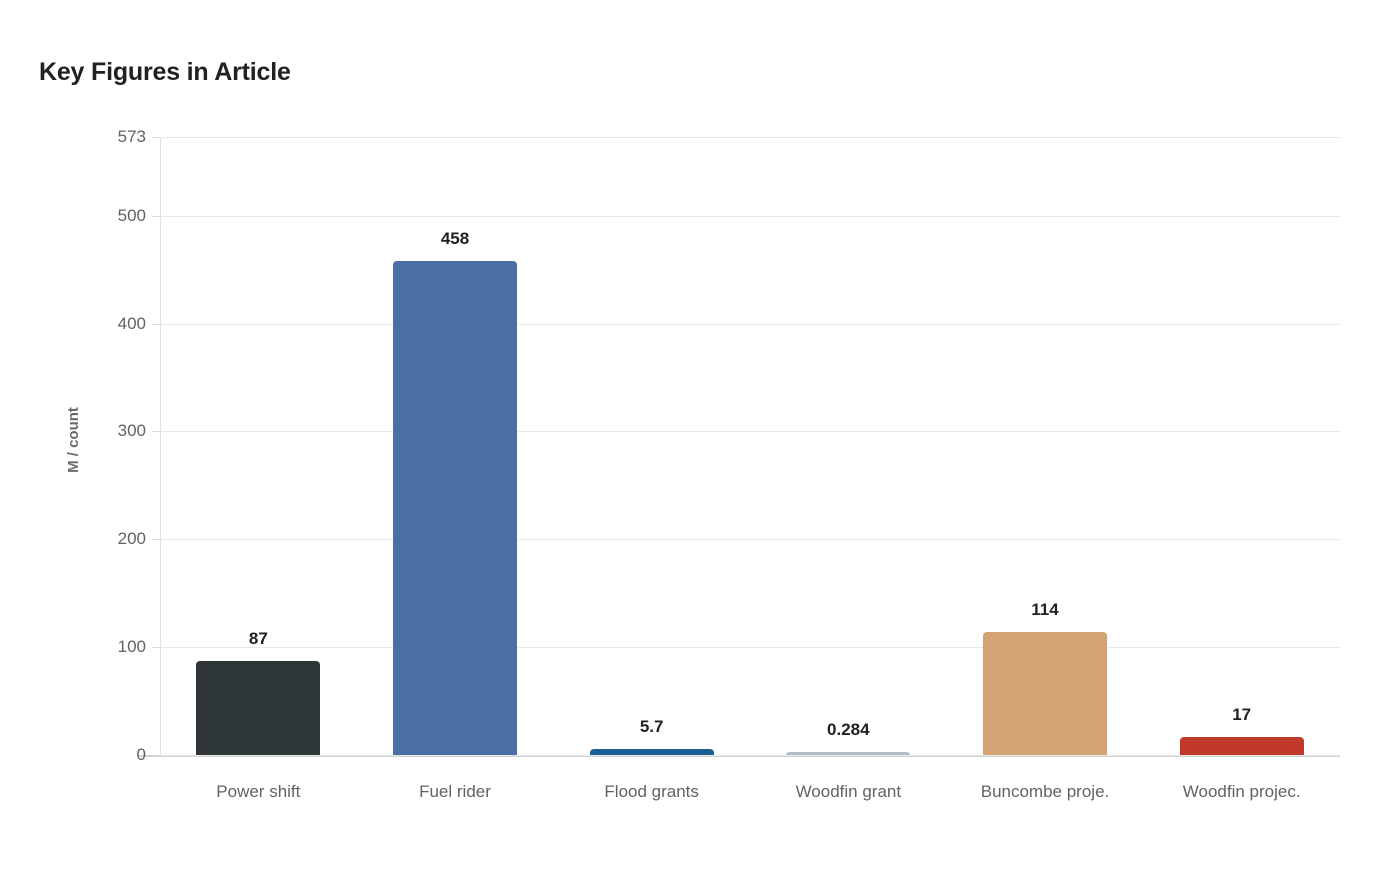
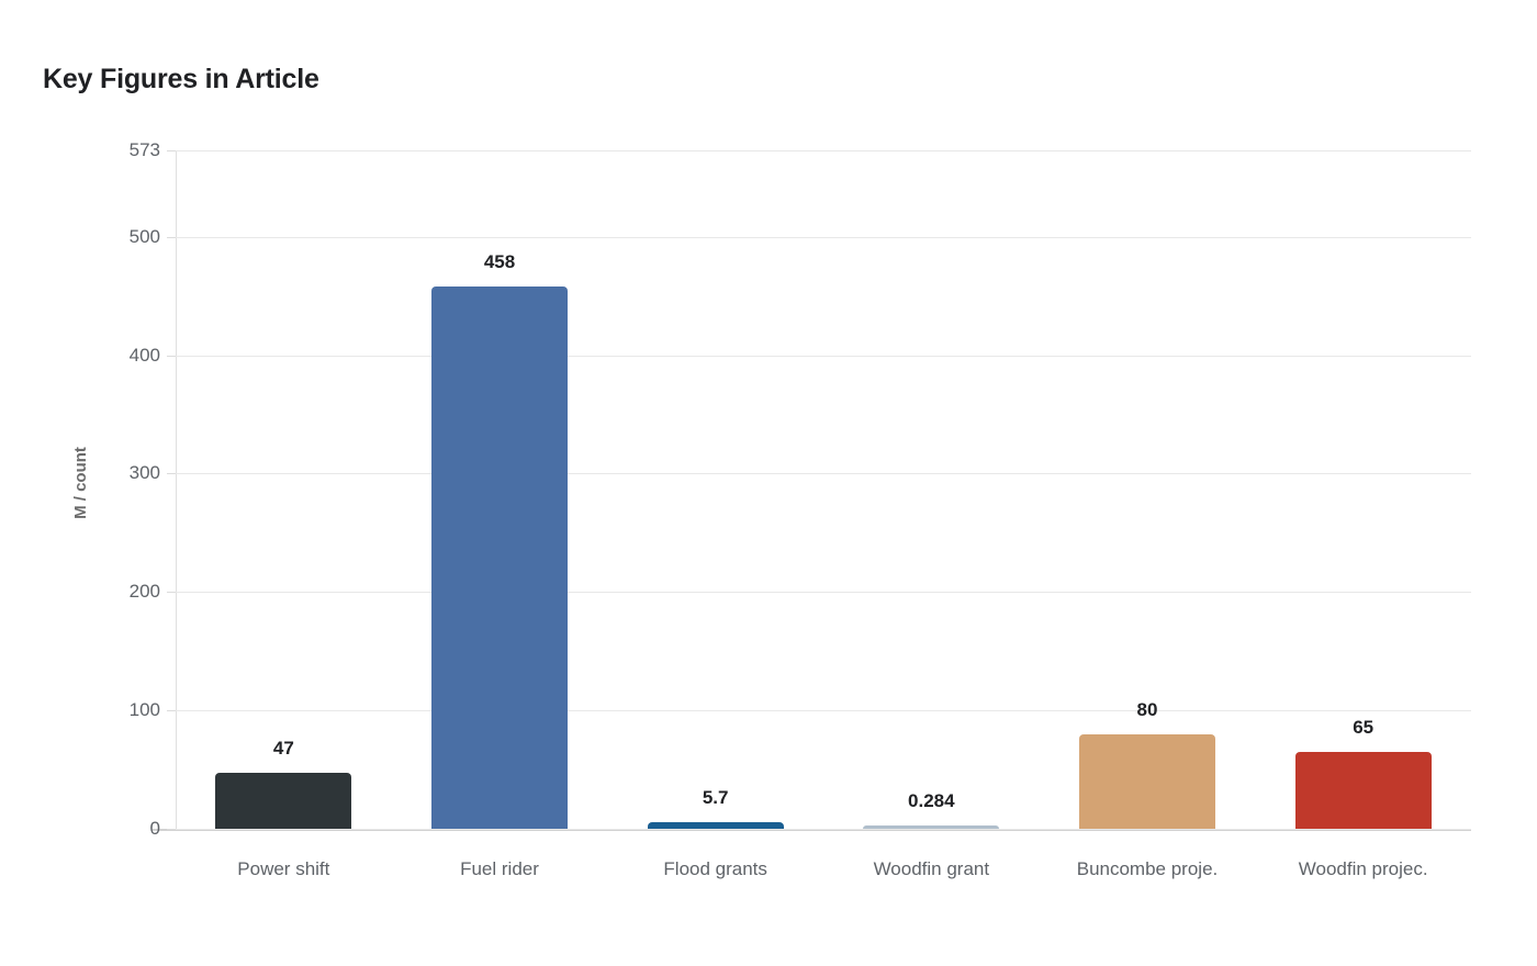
Power shift: 87 -> 47
Buncombe proje.: 114 -> 80
Woodfin projec.: 17 -> 65
